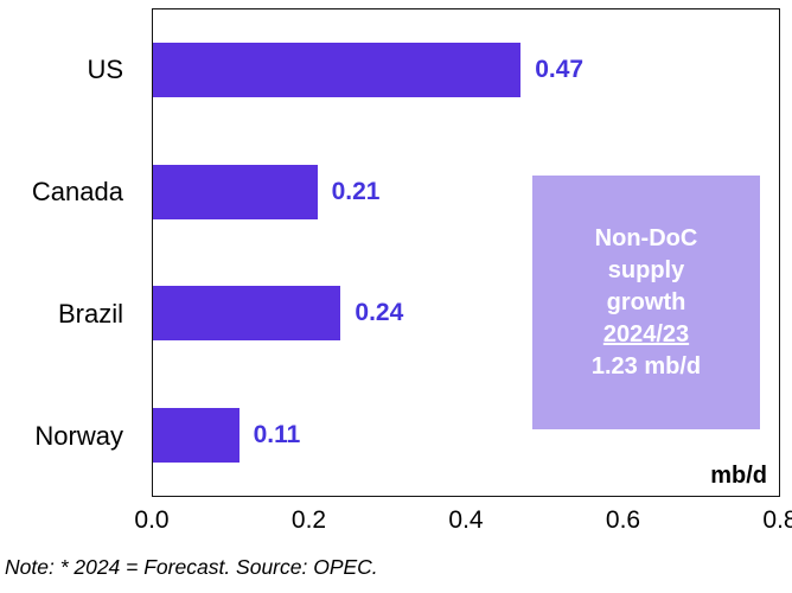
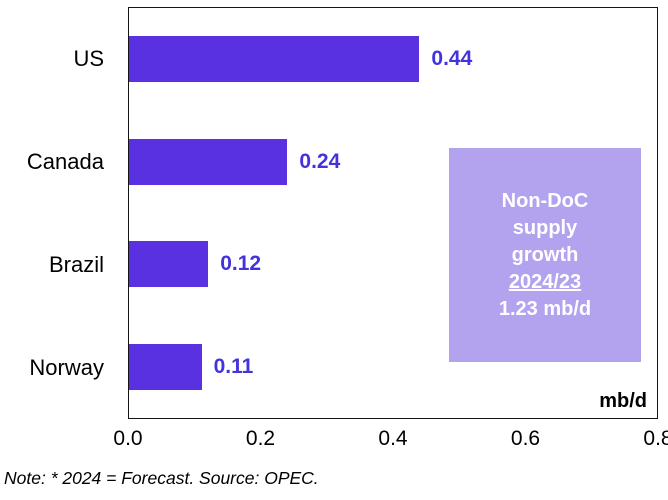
US: 0.47 -> 0.44
Canada: 0.21 -> 0.24
Brazil: 0.24 -> 0.12
